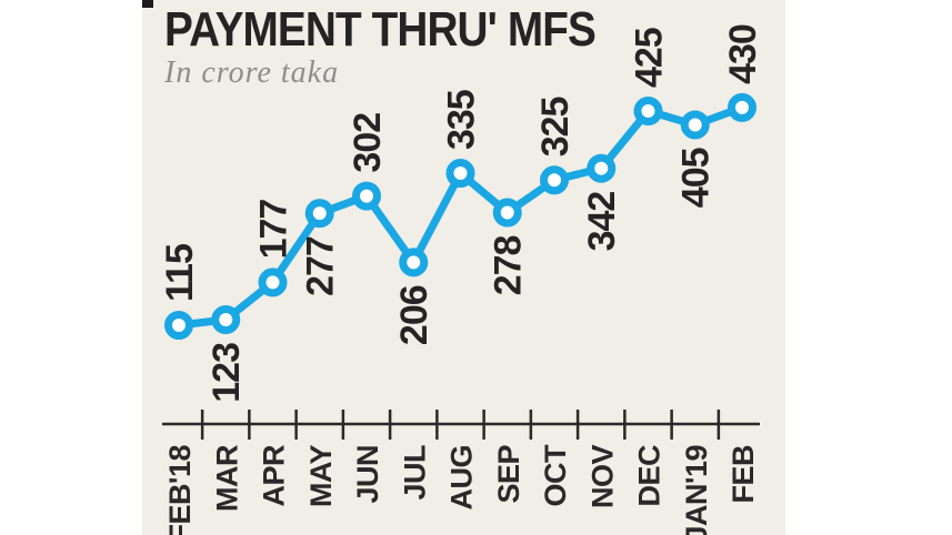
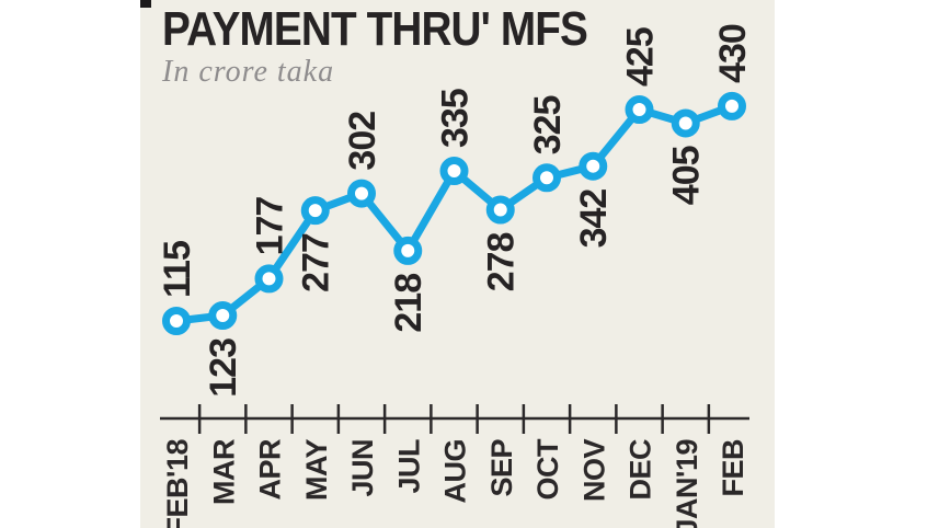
JUL: 206 -> 218
